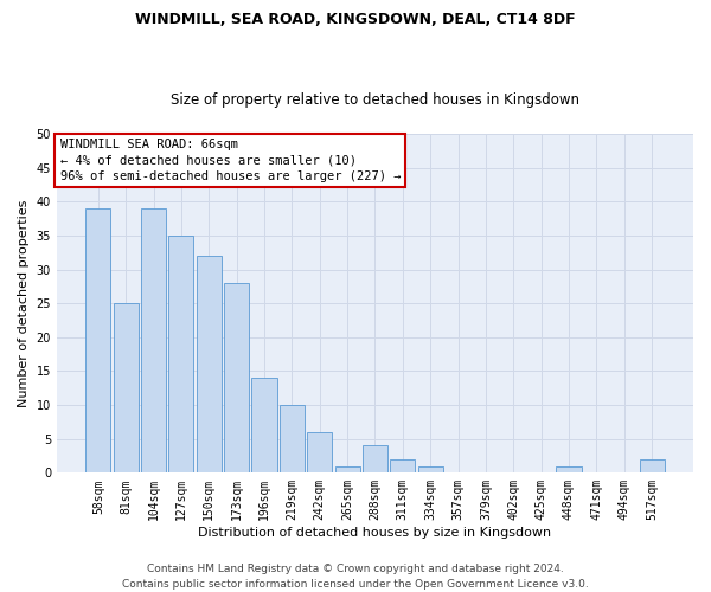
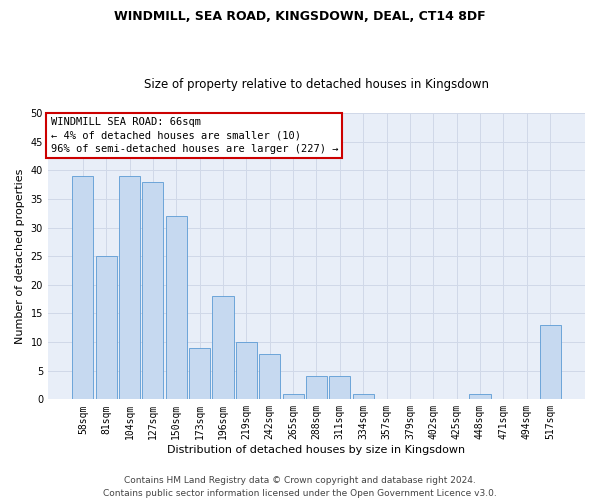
127sqm: 35 -> 38
173sqm: 28 -> 9
196sqm: 14 -> 18
242sqm: 6 -> 8
311sqm: 2 -> 4
517sqm: 2 -> 13
